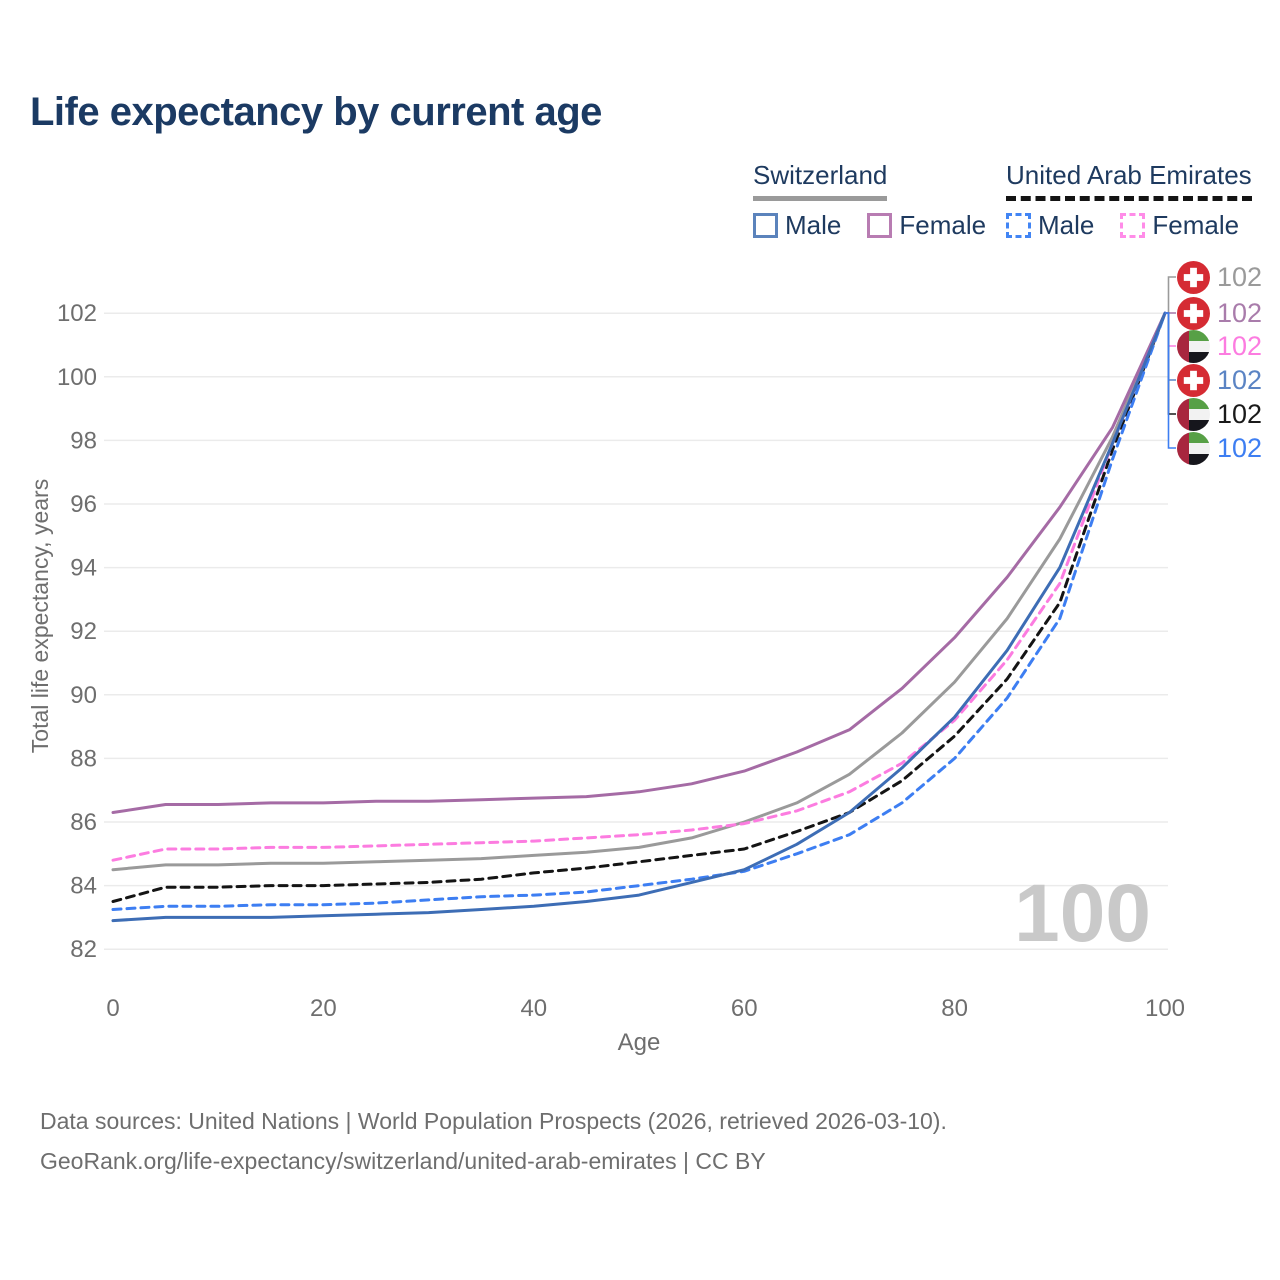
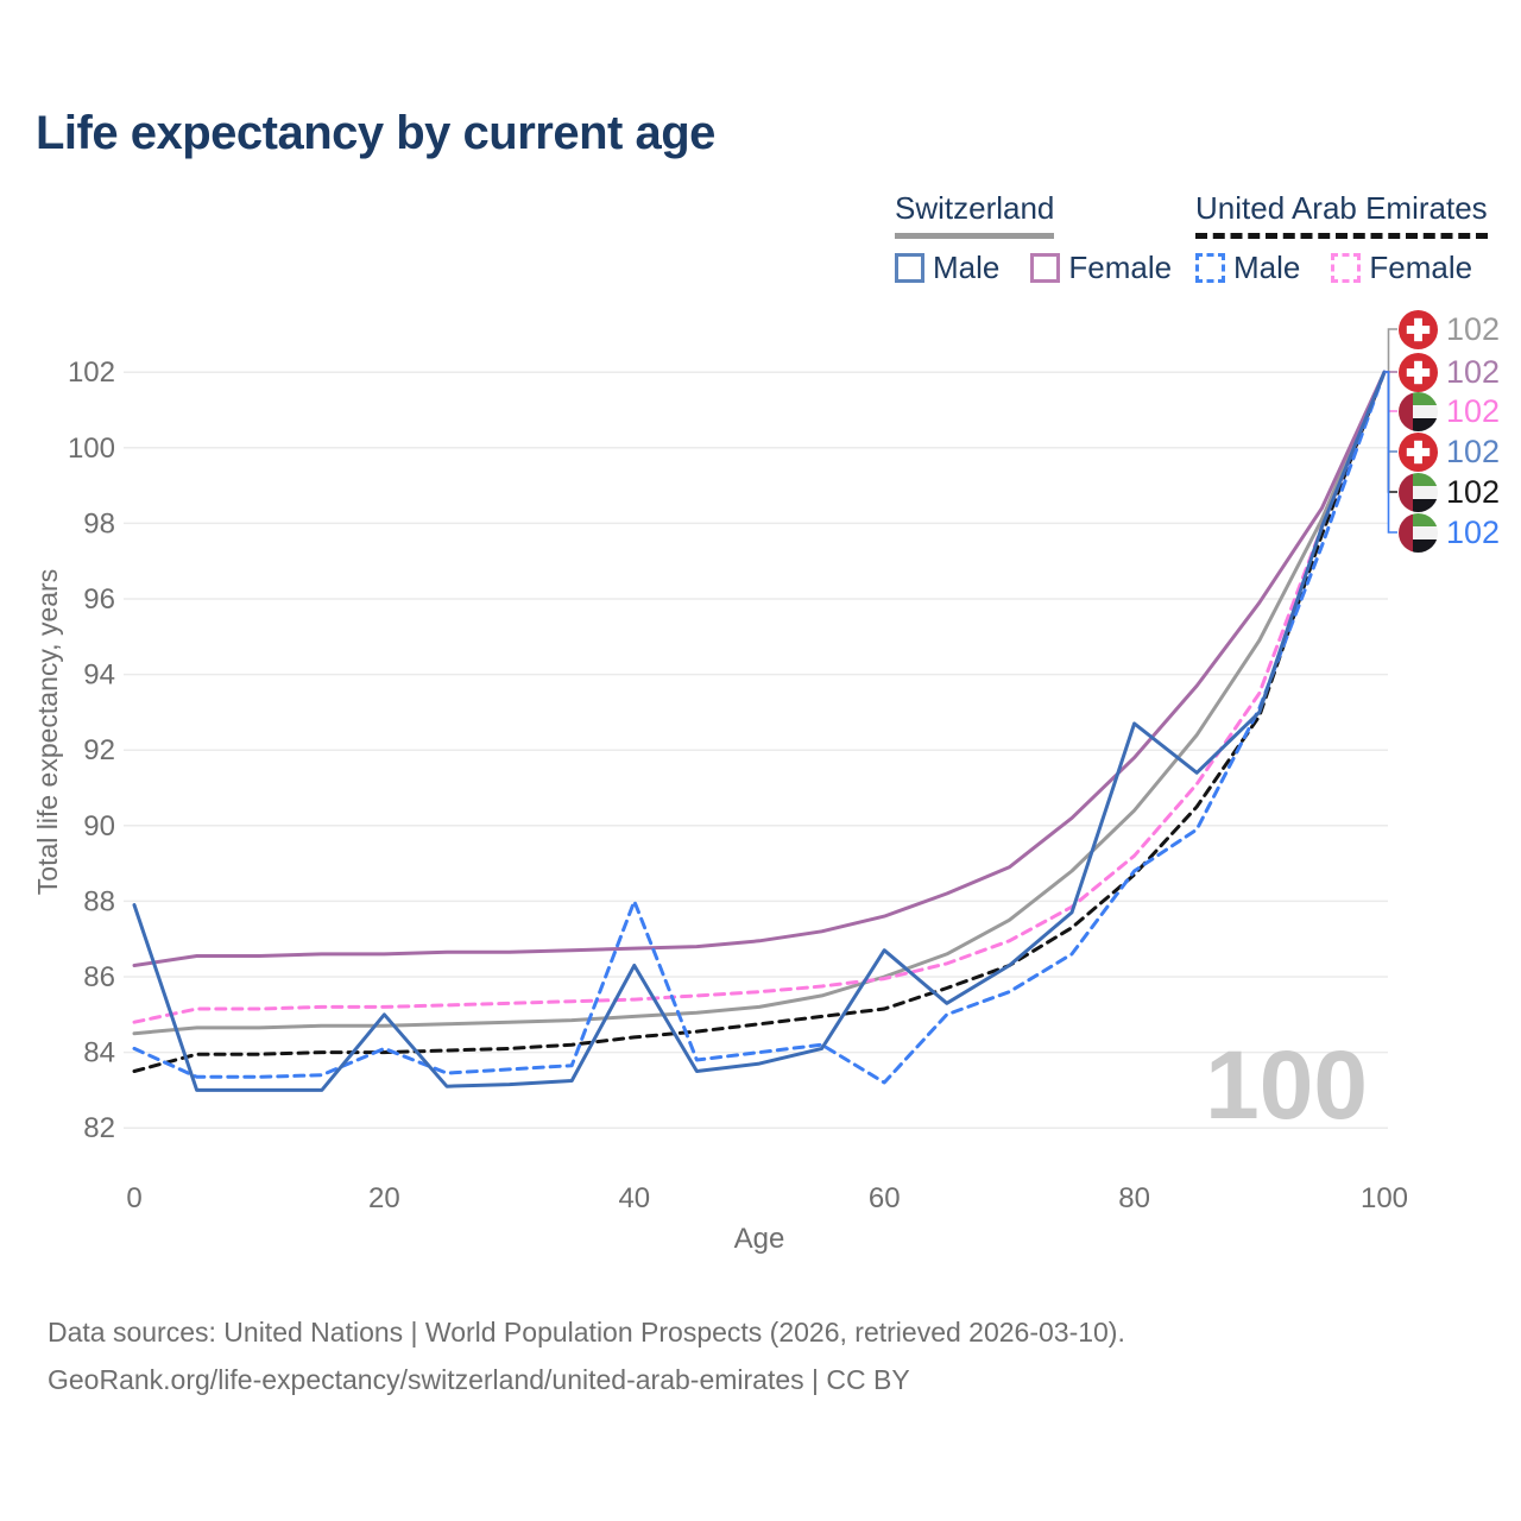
United Arab Emirates Male/0: 83.2 -> 84.1
Switzerland Male/0: 82.9 -> 87.9
United Arab Emirates Male/20: 83.4 -> 84.1
Switzerland Male/20: 83.0 -> 85.0
United Arab Emirates Male/40: 83.7 -> 88.0
Switzerland Male/40: 83.3 -> 86.3
United Arab Emirates Male/60: 84.5 -> 83.2
Switzerland Male/60: 84.5 -> 86.7
United Arab Emirates Male/80: 88.0 -> 88.8
Switzerland Male/80: 89.3 -> 92.7
United Arab Emirates Male/90: 92.4 -> 93.1
Switzerland Male/90: 94.0 -> 93.0
